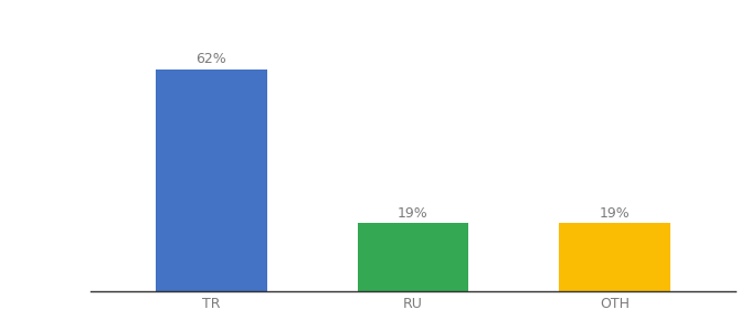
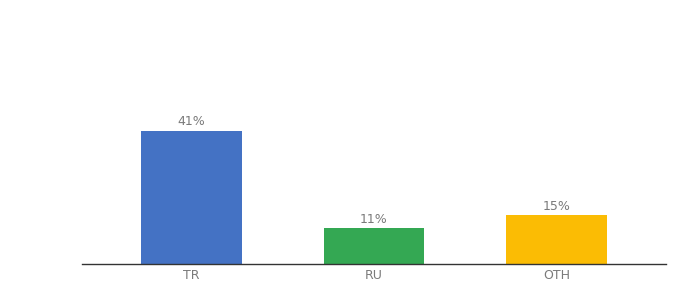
TR: 62% -> 41%
RU: 19% -> 11%
OTH: 19% -> 15%
